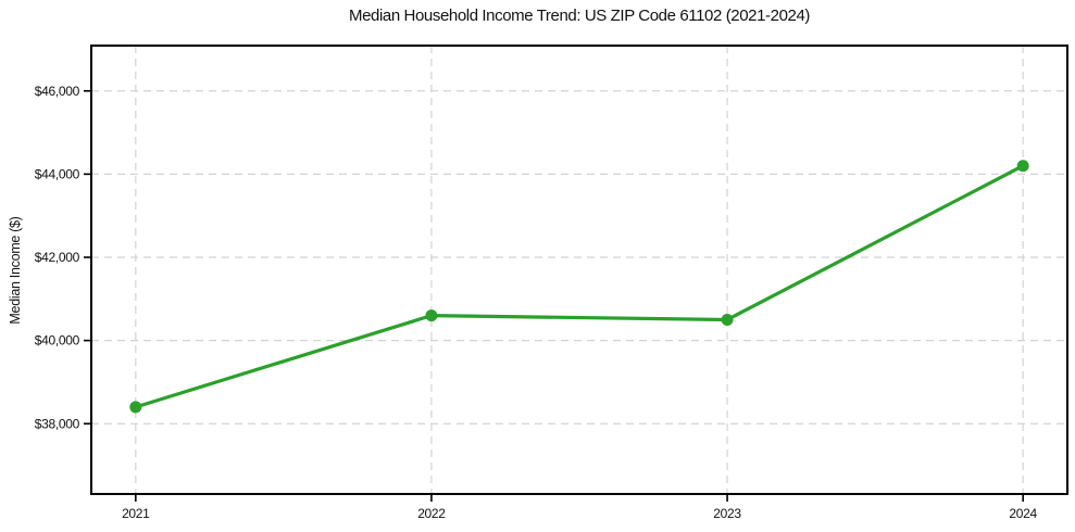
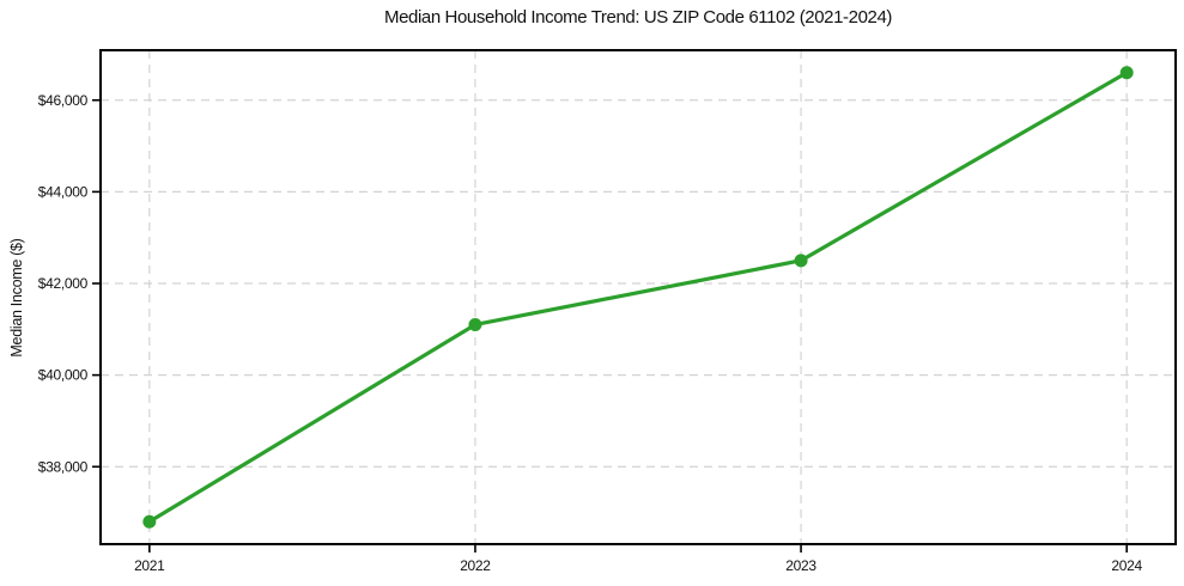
2021: $38400 -> $36800
2022: $40600 -> $41100
2023: $40500 -> $42500
2024: $44200 -> $46600
